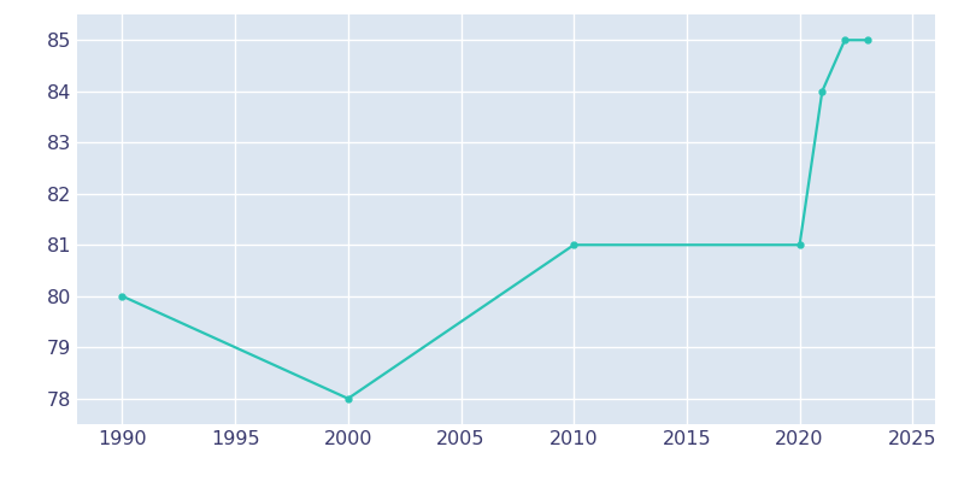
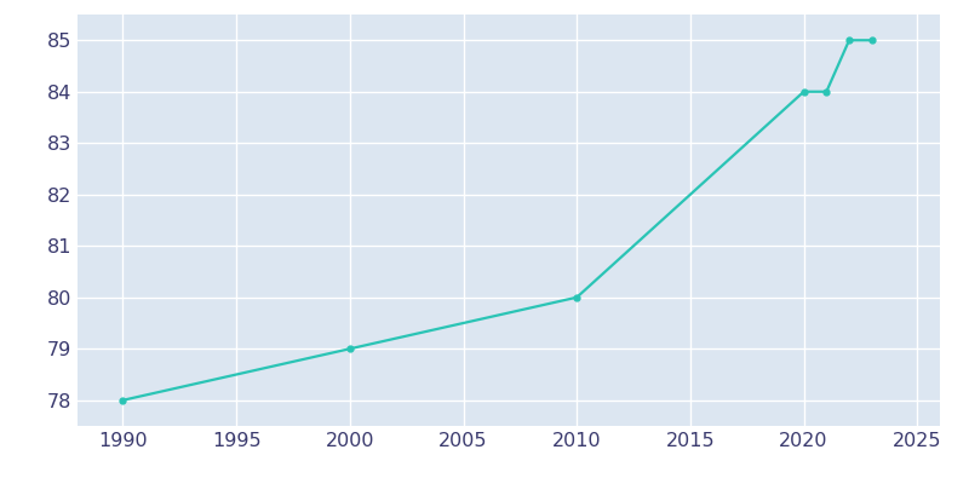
1990: 80 -> 78
2000: 78 -> 79
2010: 81 -> 80
2020: 81 -> 84
